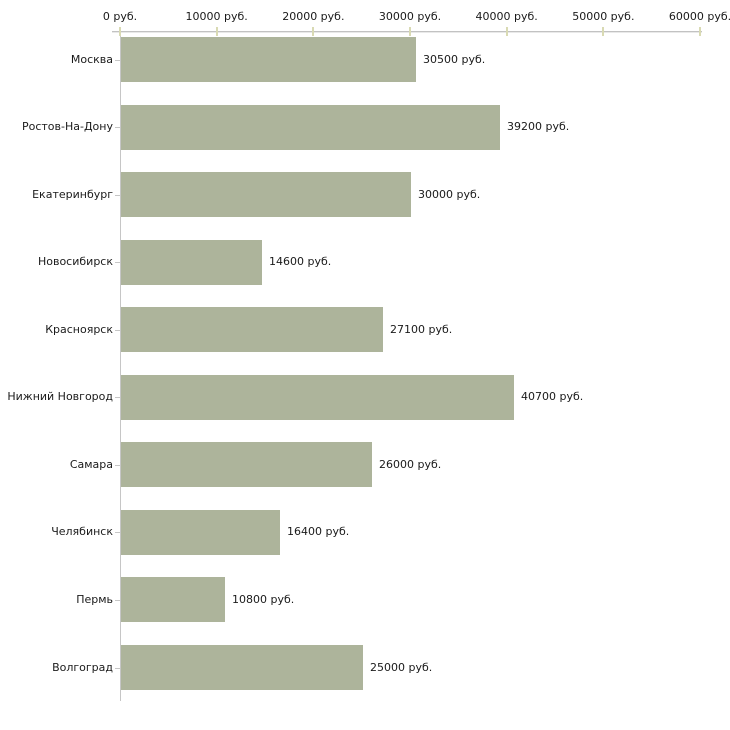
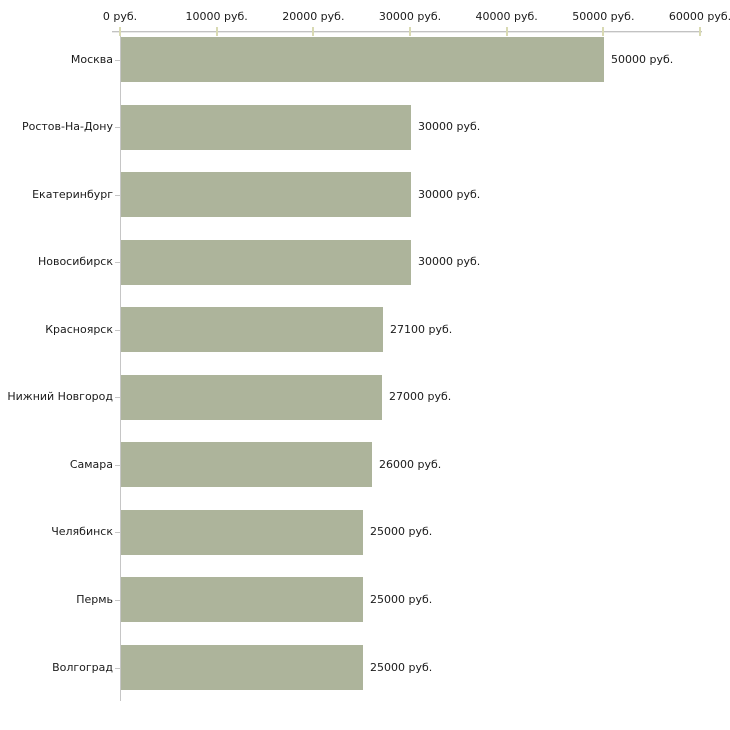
Москва: 30500 -> 50000
Ростов-На-Дону: 39200 -> 30000
Новосибирск: 14600 -> 30000
Нижний Новгород: 40700 -> 27000
Челябинск: 16400 -> 25000
Пермь: 10800 -> 25000
